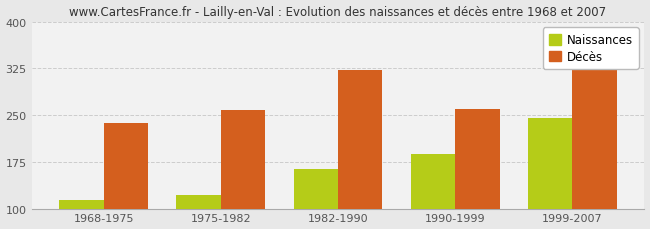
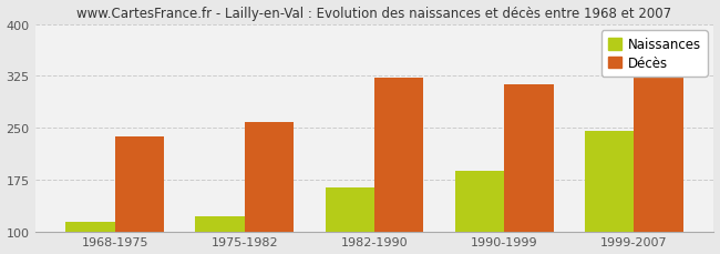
Décès/1990-1999: 260 -> 313
